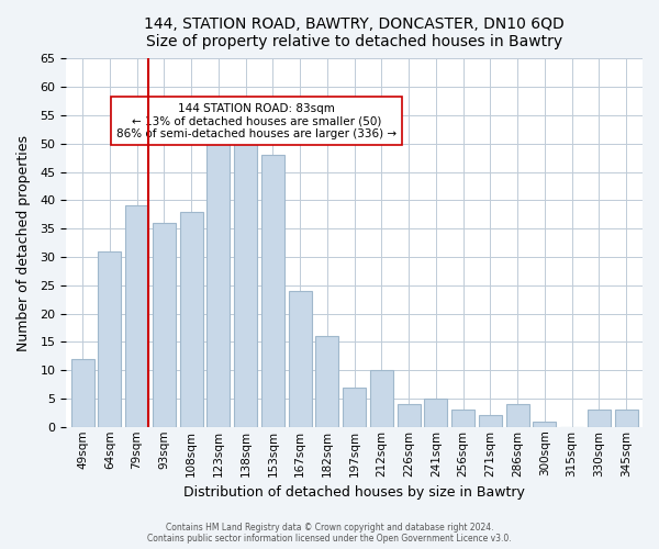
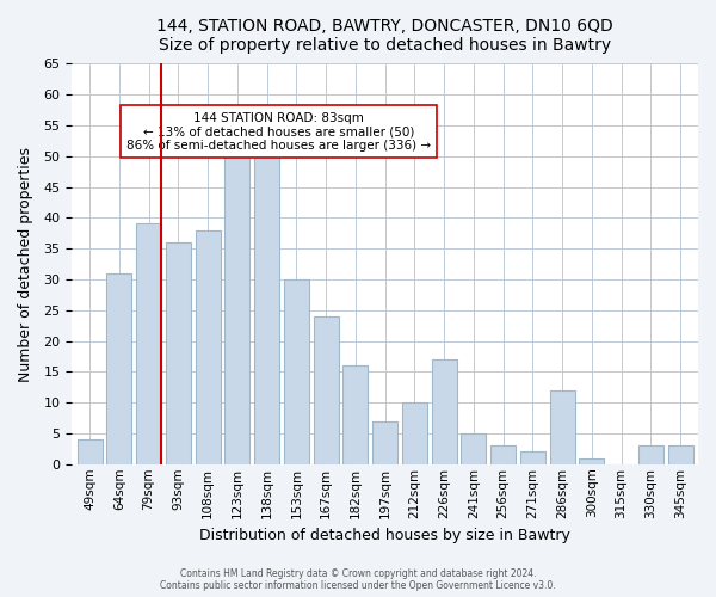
49sqm: 12 -> 4
153sqm: 48 -> 30
226sqm: 4 -> 17
286sqm: 4 -> 12
